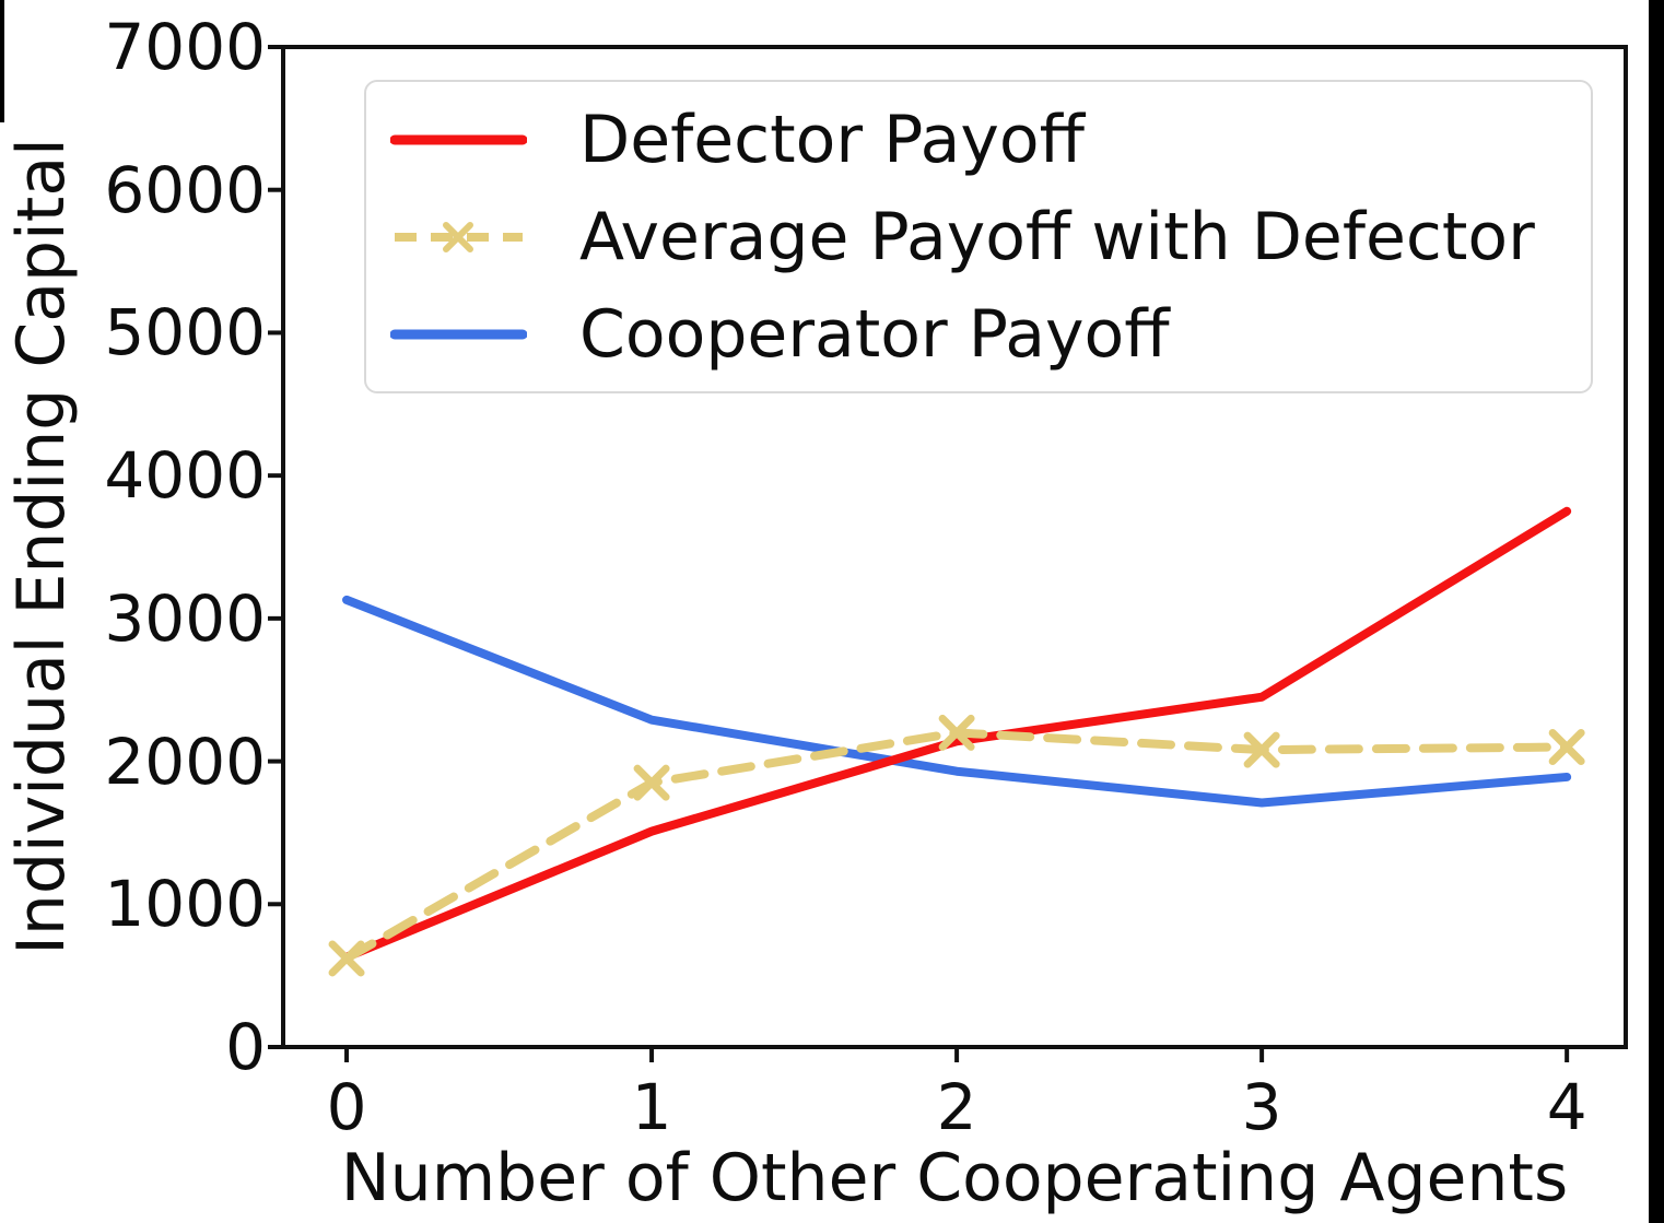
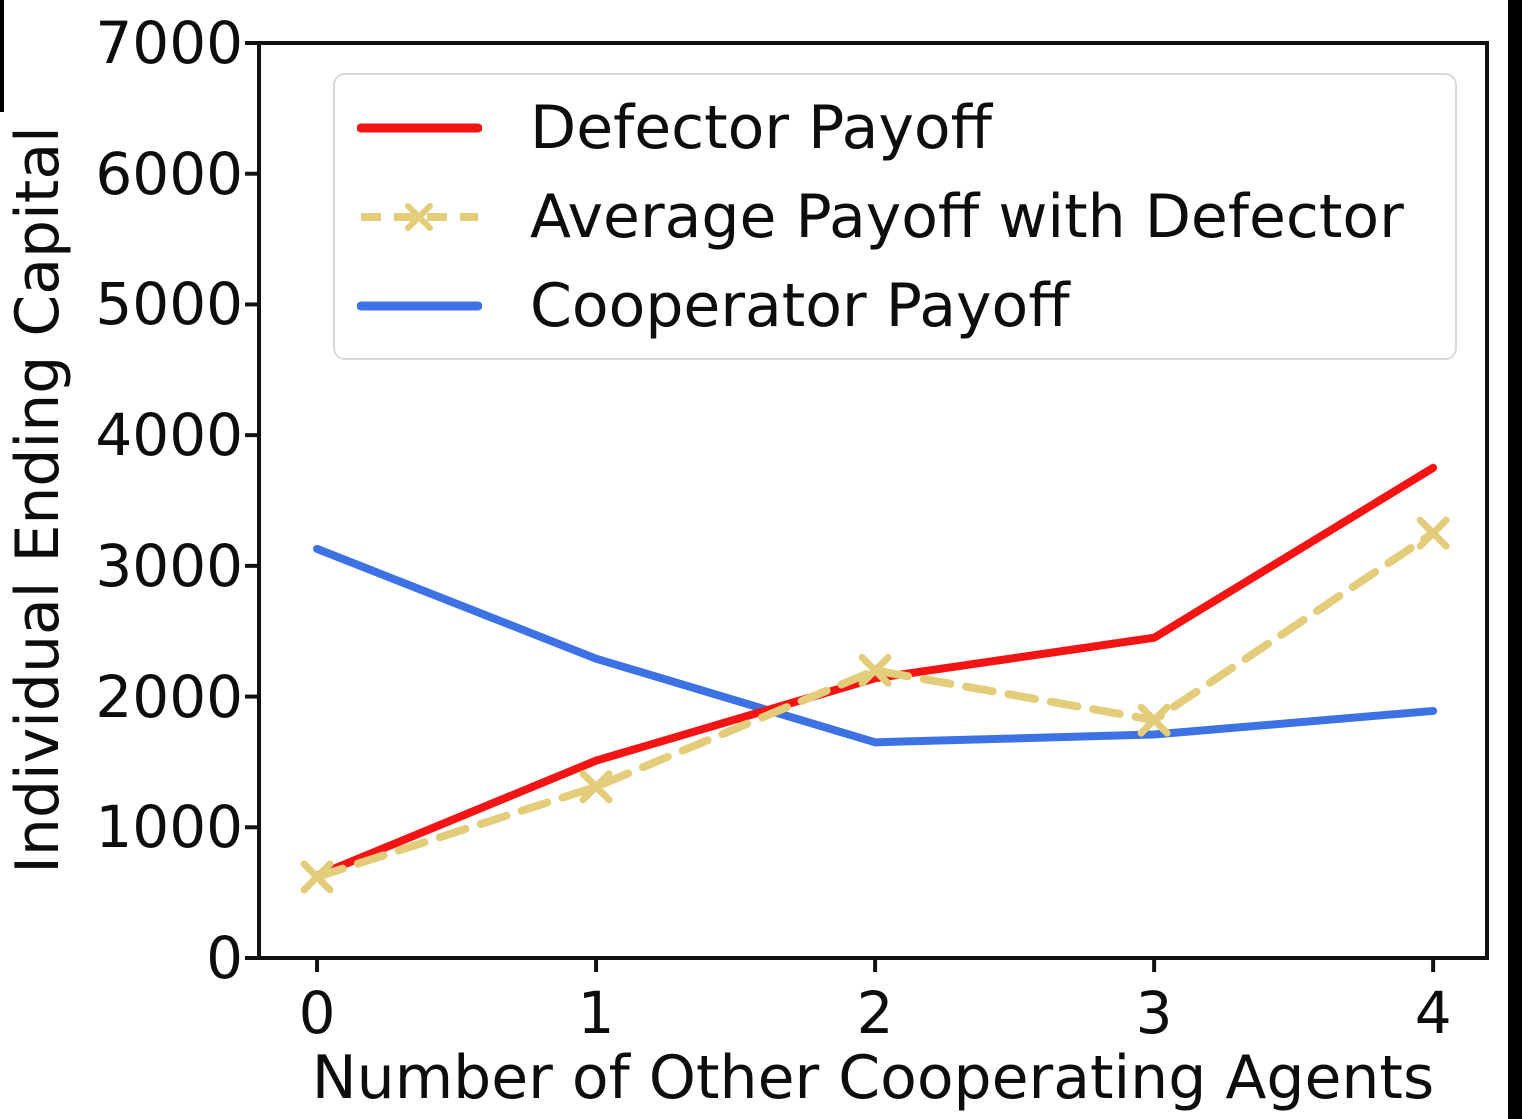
Average Payoff with Defector/1: 1850 -> 1310
Cooperator Payoff/2: 1930 -> 1650
Average Payoff with Defector/3: 2080 -> 1820
Average Payoff with Defector/4: 2100 -> 3250
